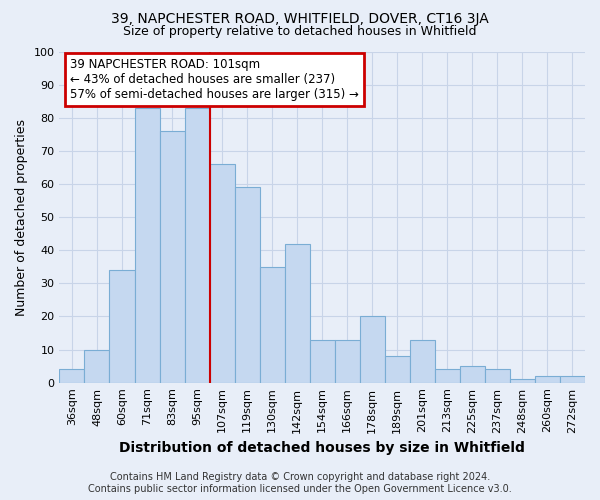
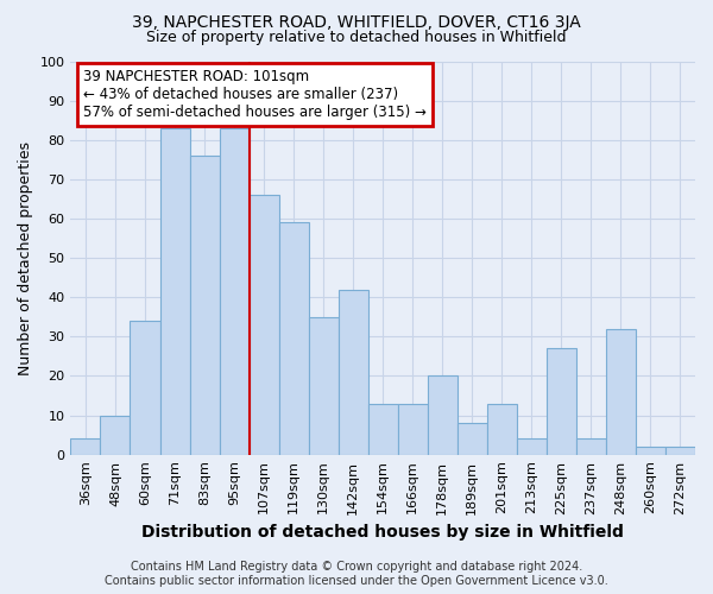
225sqm: 5 -> 27
248sqm: 1 -> 32
